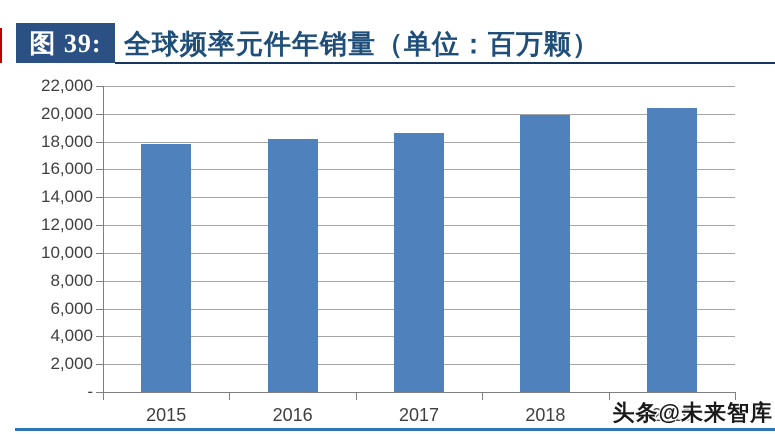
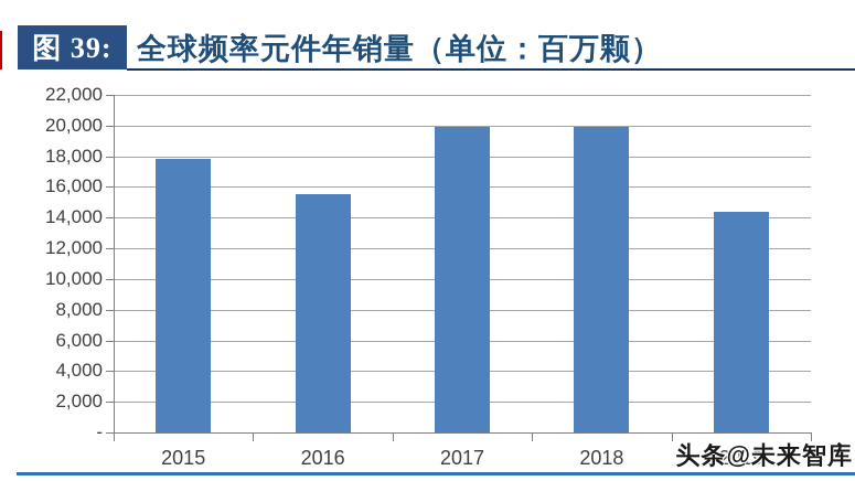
2016: 18200 -> 15500
2017: 18600 -> 19900
2019: 20400 -> 14400
